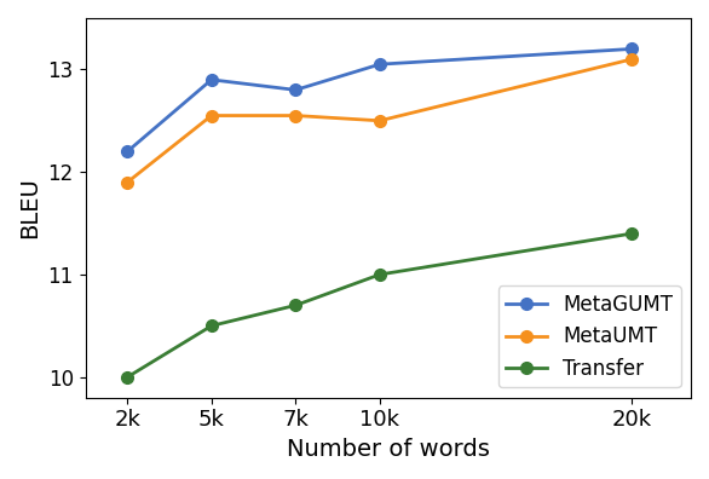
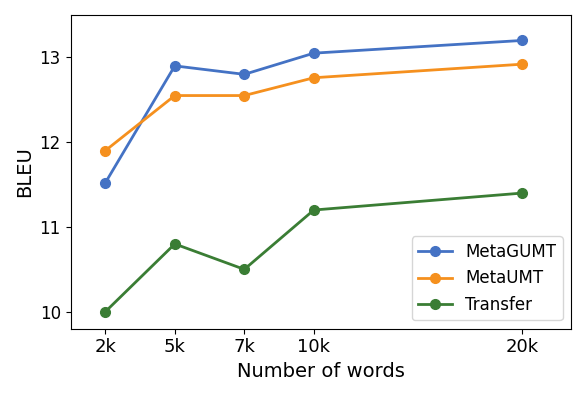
MetaGUMT/2k: 12.20 -> 11.52
Transfer/5k: 10.5 -> 10.8
Transfer/7k: 10.7 -> 10.5
MetaUMT/10k: 12.50 -> 12.76
Transfer/10k: 11.0 -> 11.2
MetaUMT/20k: 13.10 -> 12.92
